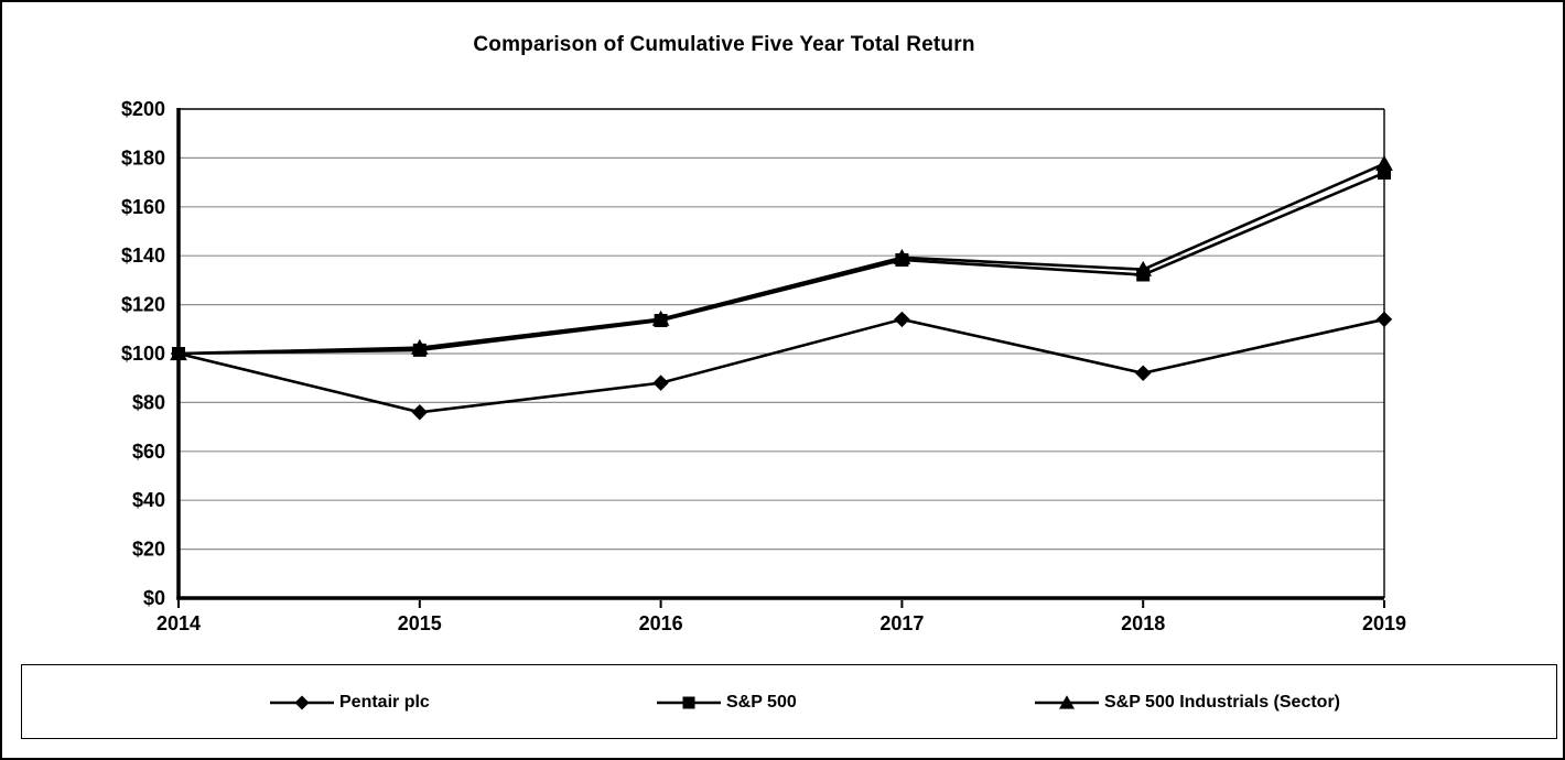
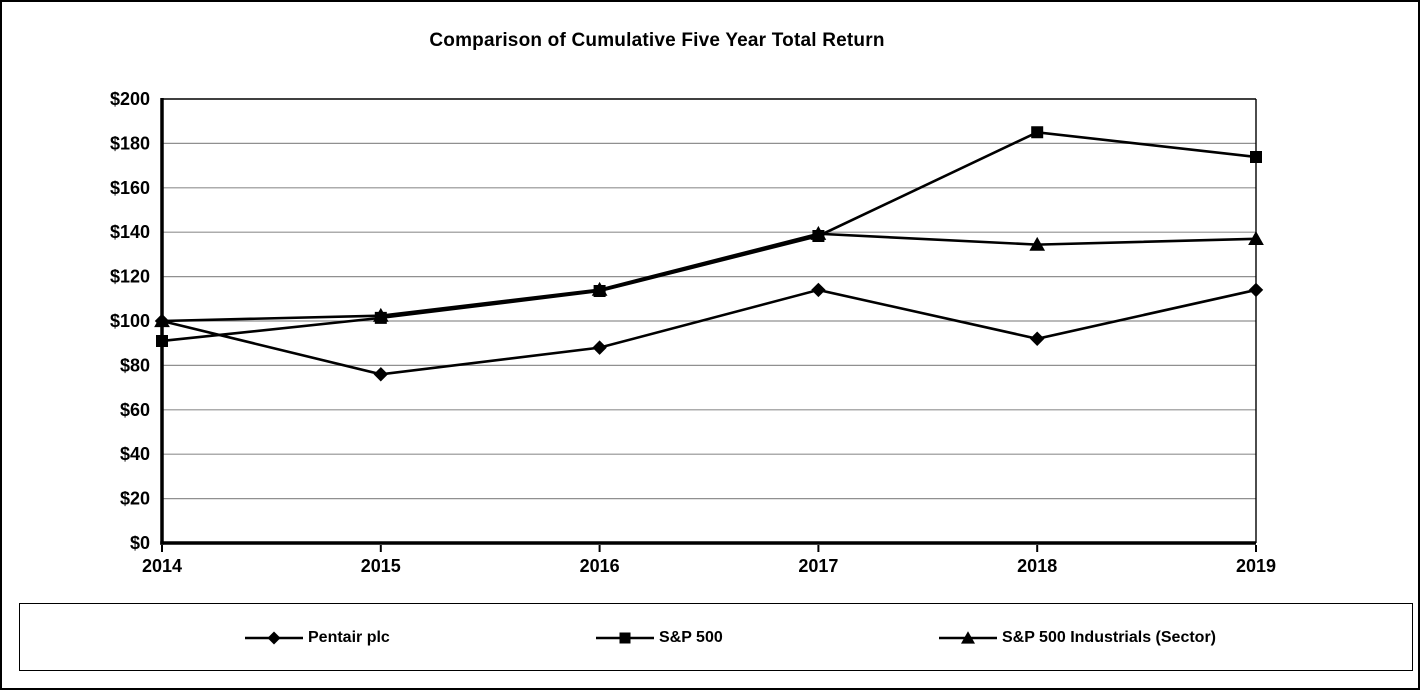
S&P 500/2014: $100 -> $91
S&P 500/2018: $132 -> $185
S&P 500 Industrials (Sector)/2019: $178 -> $137
